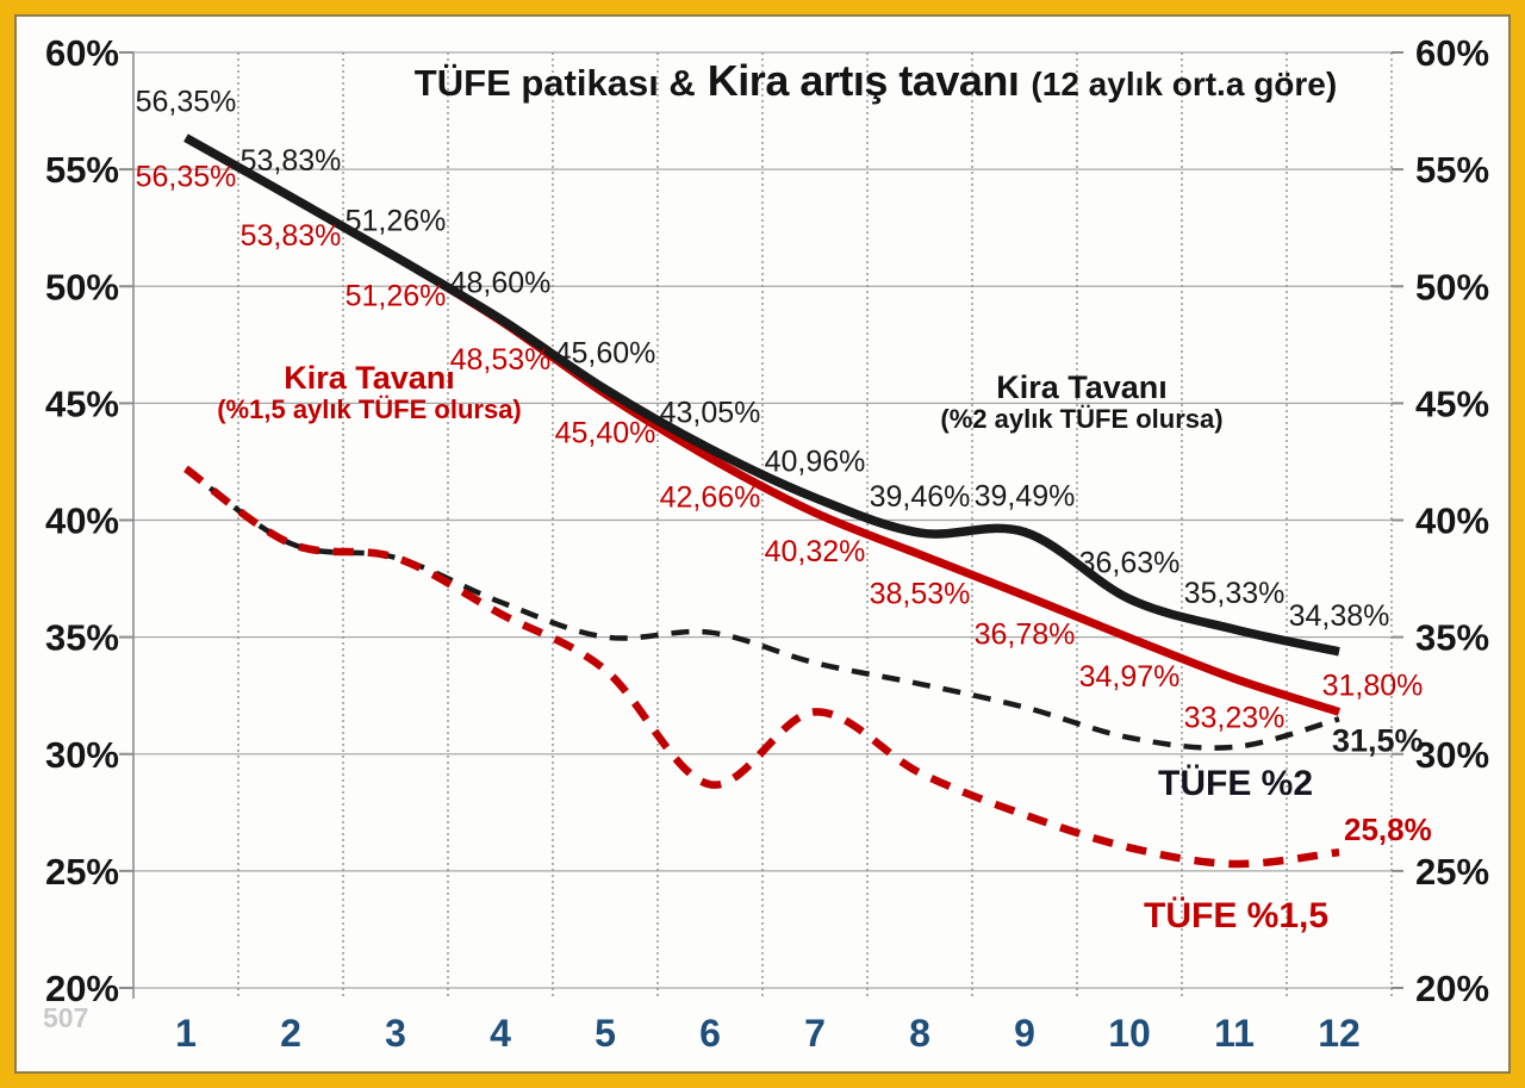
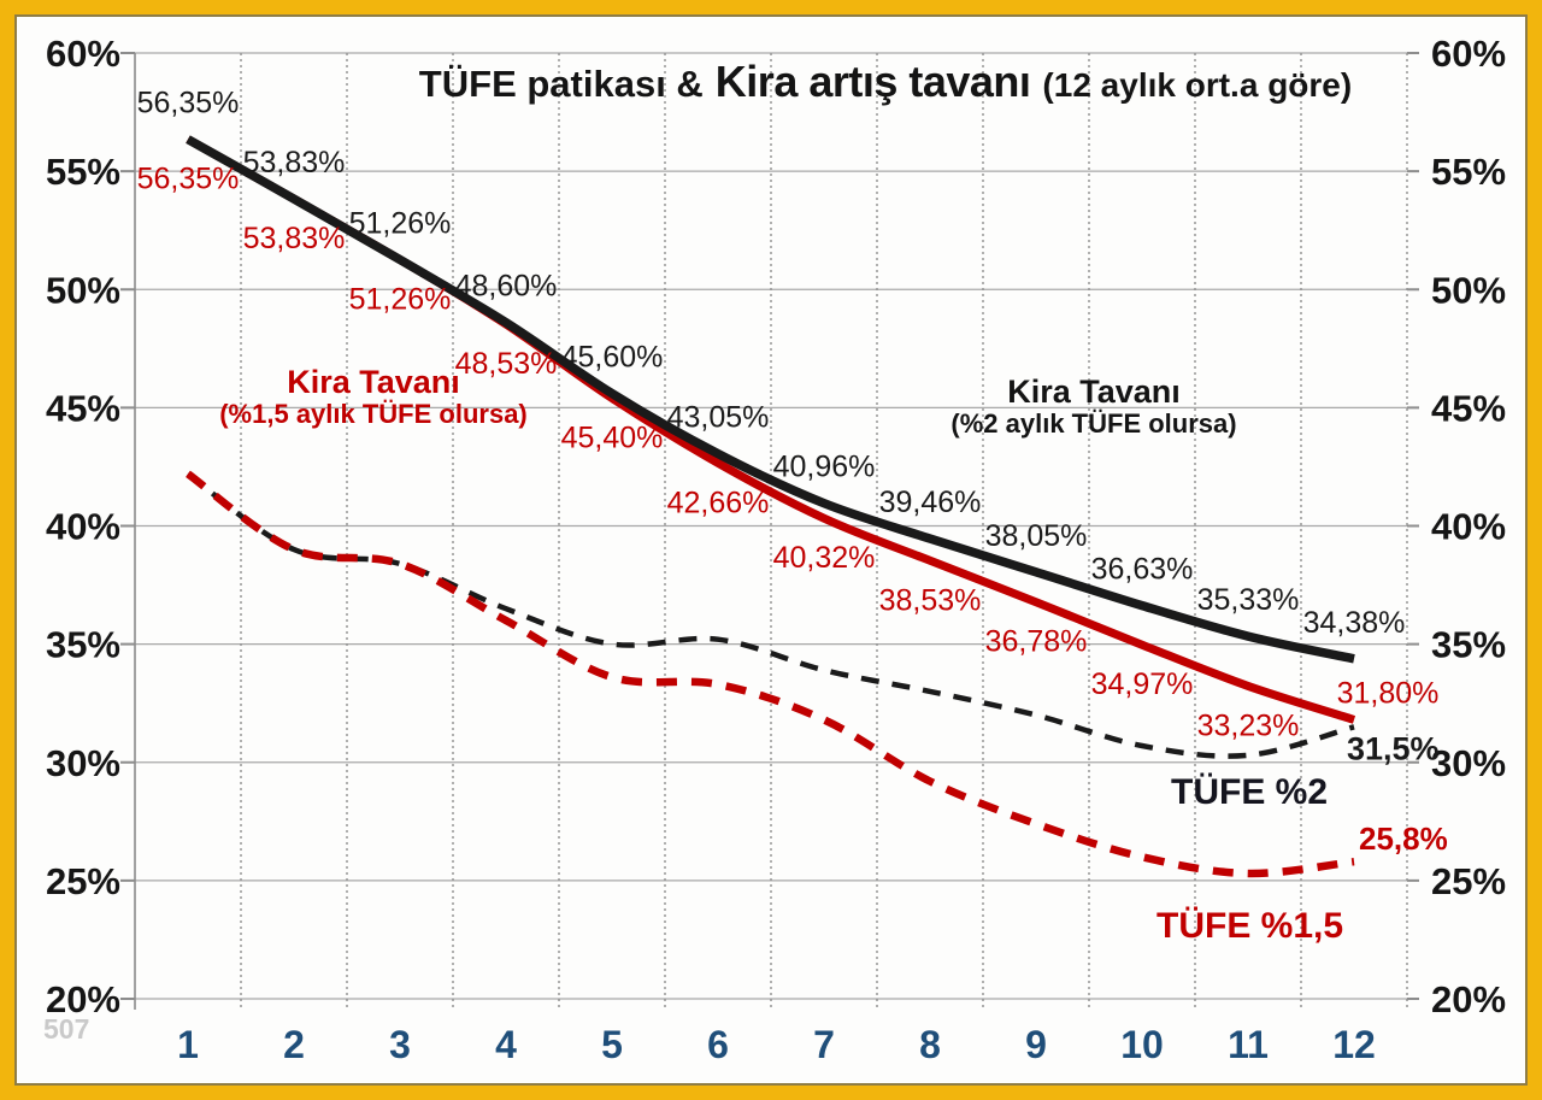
TÜFE %1,5/6: 28.7% -> 33.3%
Kira Tavanı (%2 aylık TÜFE olursa)/9: 39,49% -> 38,05%
